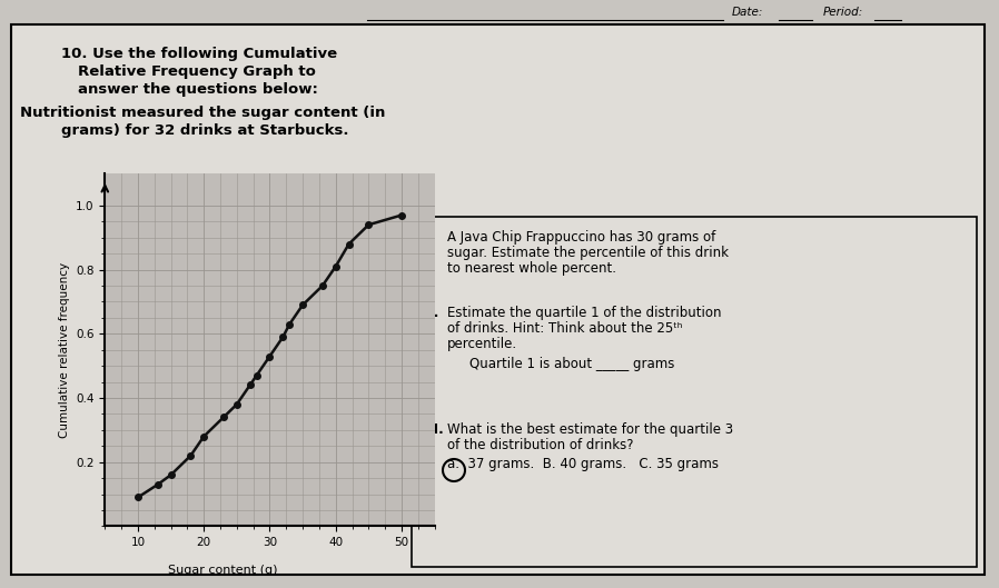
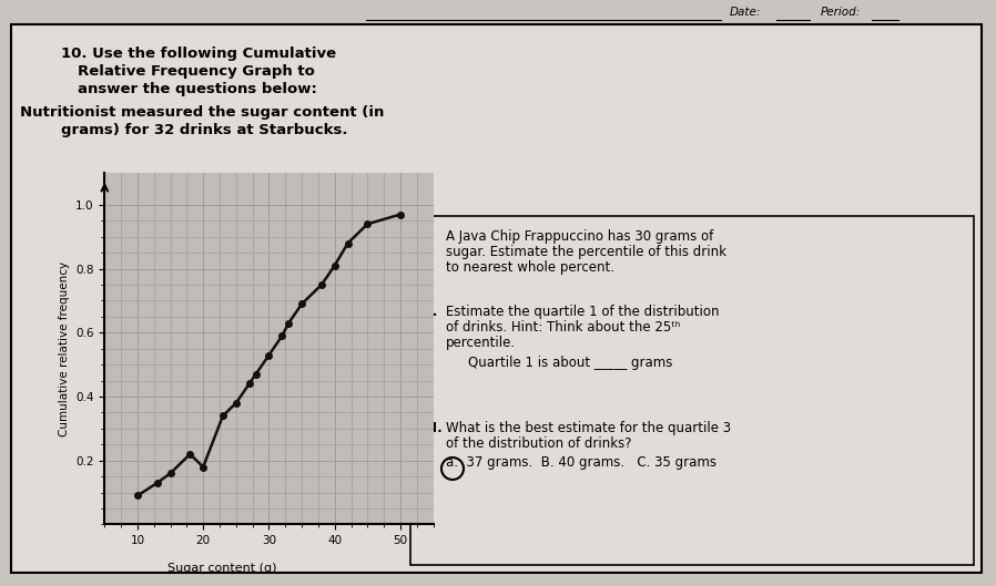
20: 0.28 -> 0.18
